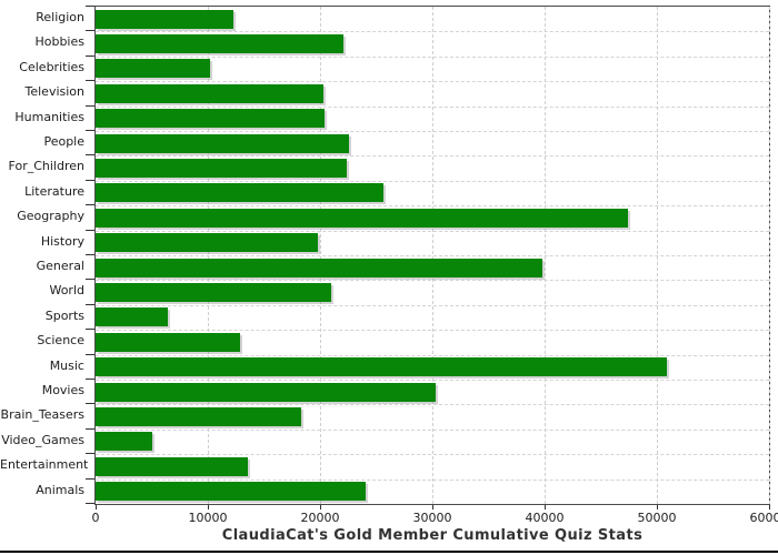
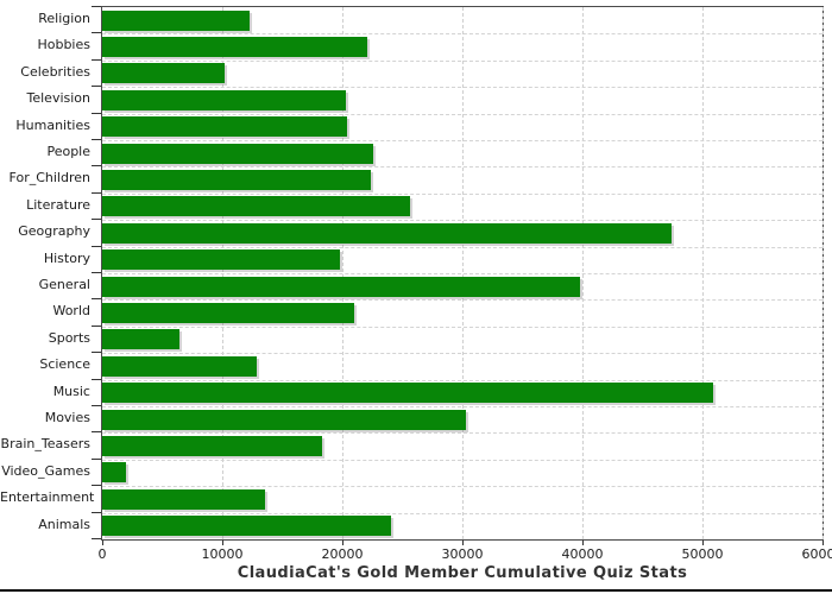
Video_Games: 5000 -> 2000
